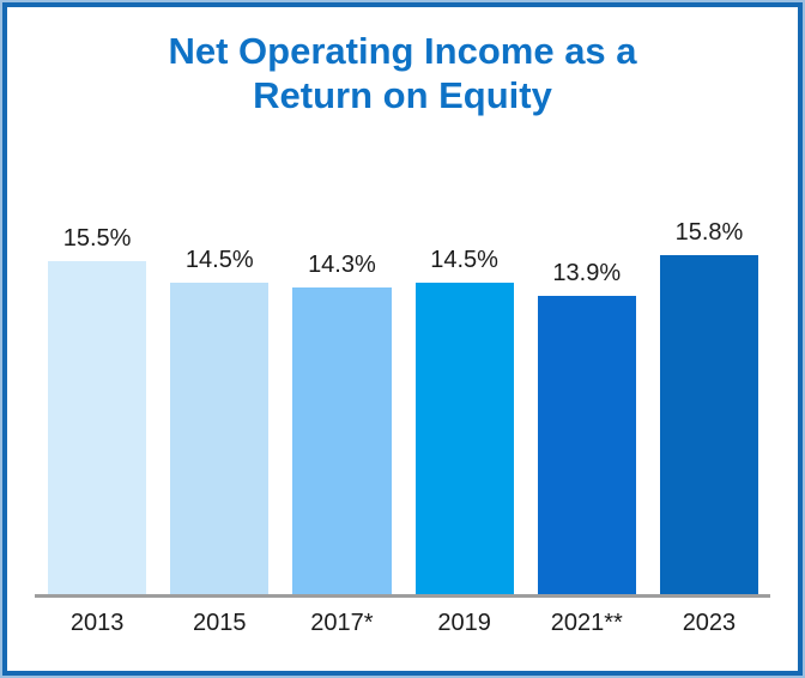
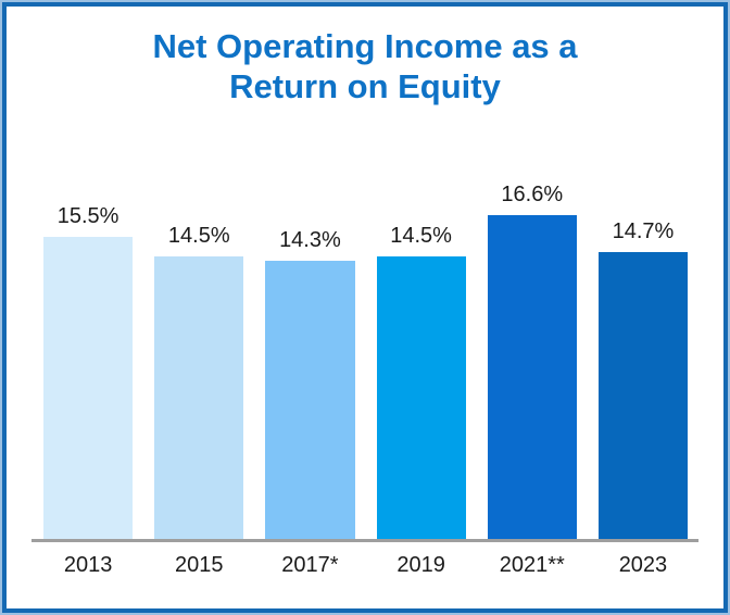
2021**: 13.9% -> 16.6%
2023: 15.8% -> 14.7%
